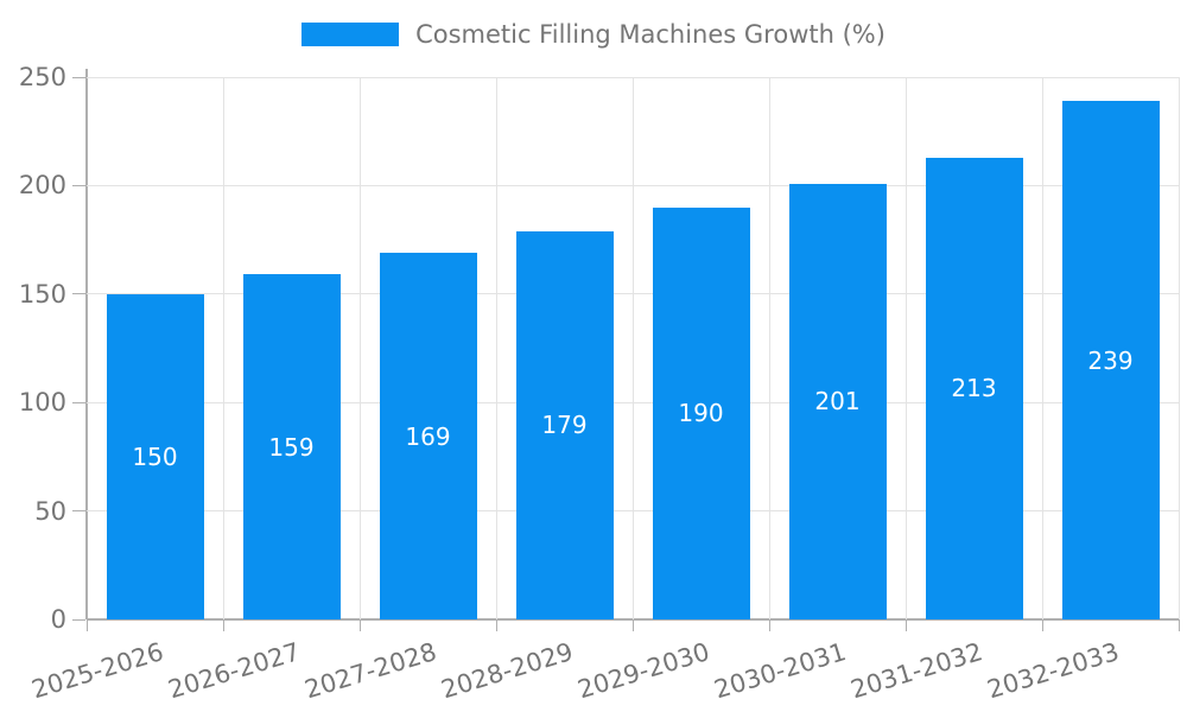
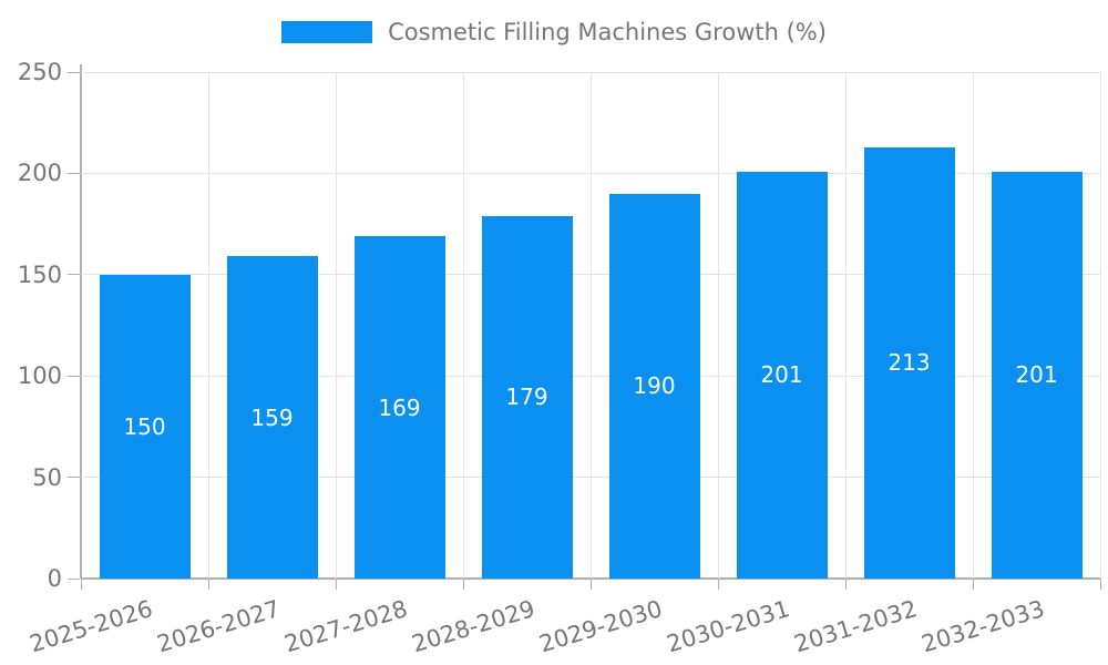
2032-2033: 239 -> 201
